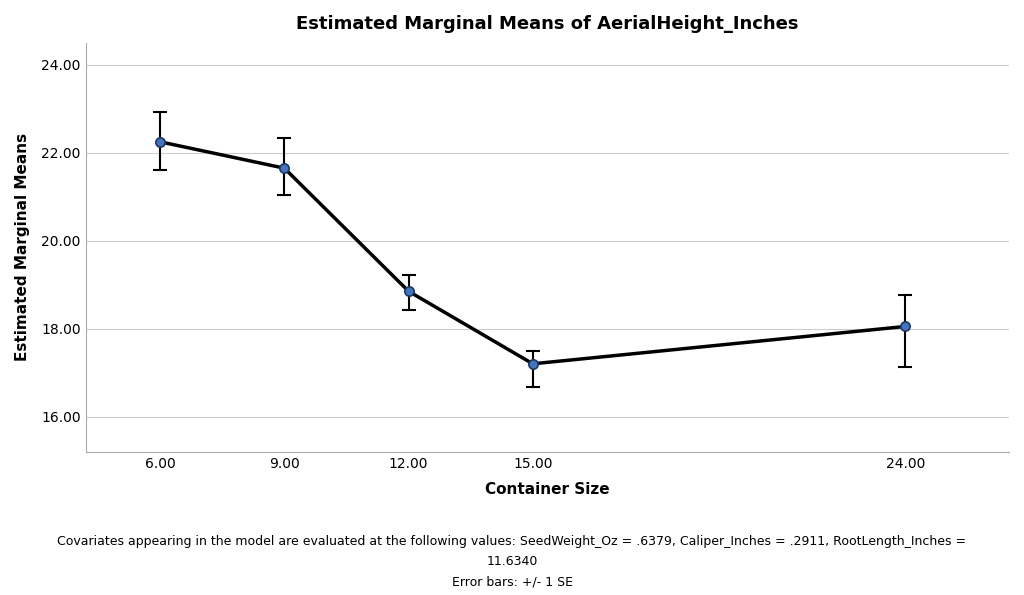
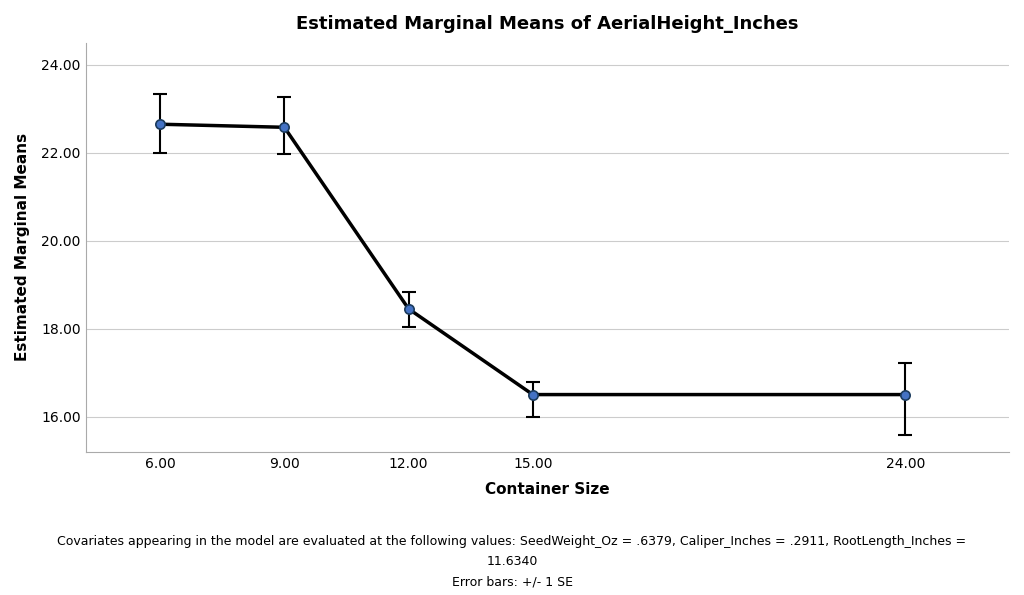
6.00: 22.25 -> 22.65
9.00: 21.65 -> 22.58
12.00: 18.85 -> 18.45
15.00: 17.20 -> 16.50
24.00: 18.05 -> 16.50
